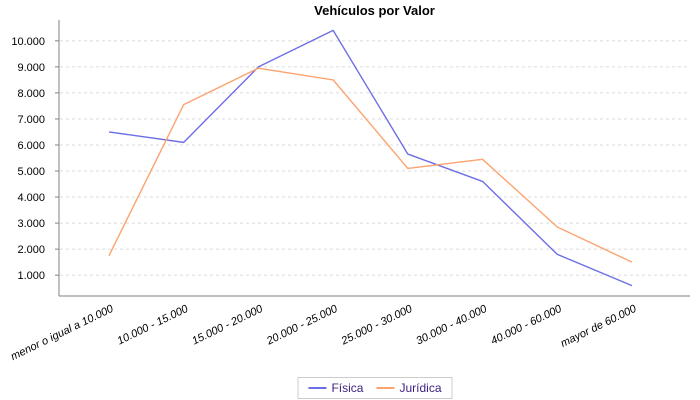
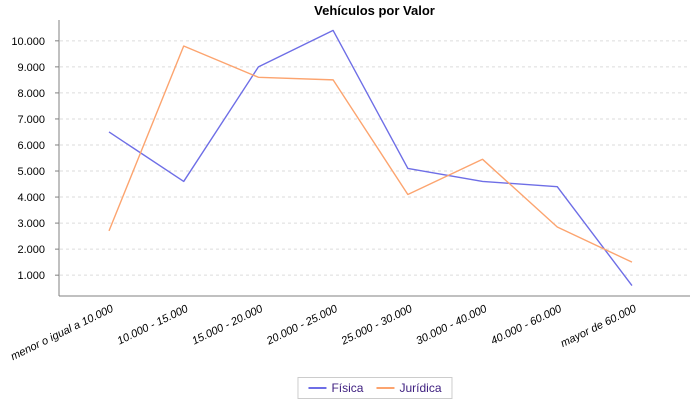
Jurídica/menor o igual a 10.000: 1800 -> 2700
Física/10.000 - 15.000: 6100 -> 4600
Jurídica/10.000 - 15.000: 7600 -> 9800
Jurídica/15.000 - 20.000: 9000 -> 8600
Física/25.000 - 30.000: 5600 -> 5100
Jurídica/25.000 - 30.000: 5100 -> 4100
Física/40.000 - 60.000: 1800 -> 4400
